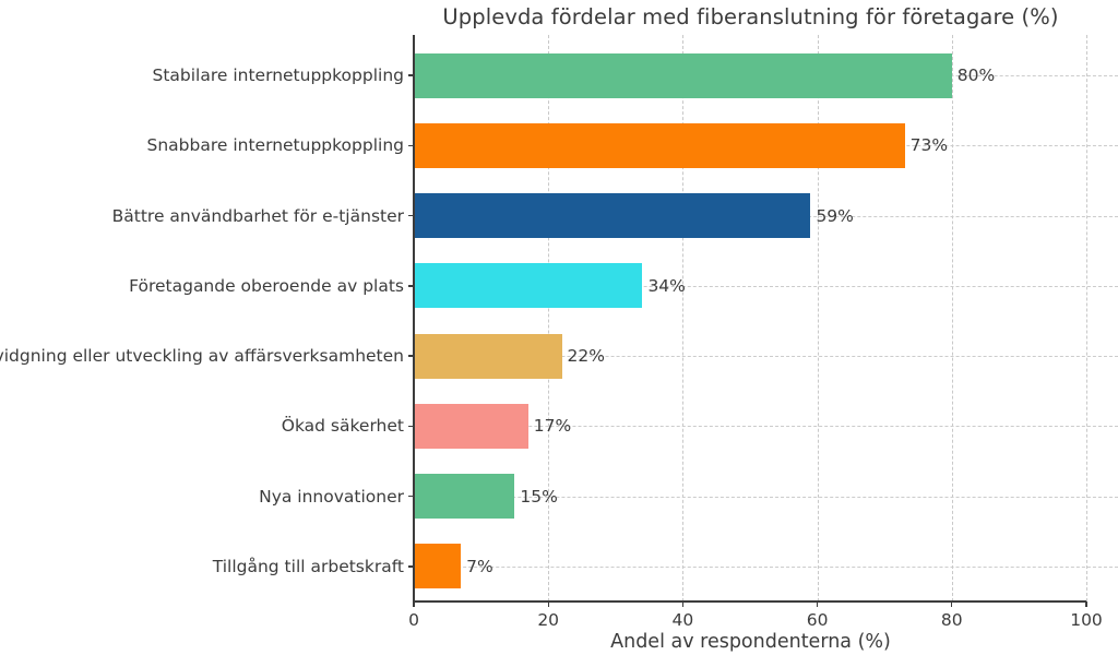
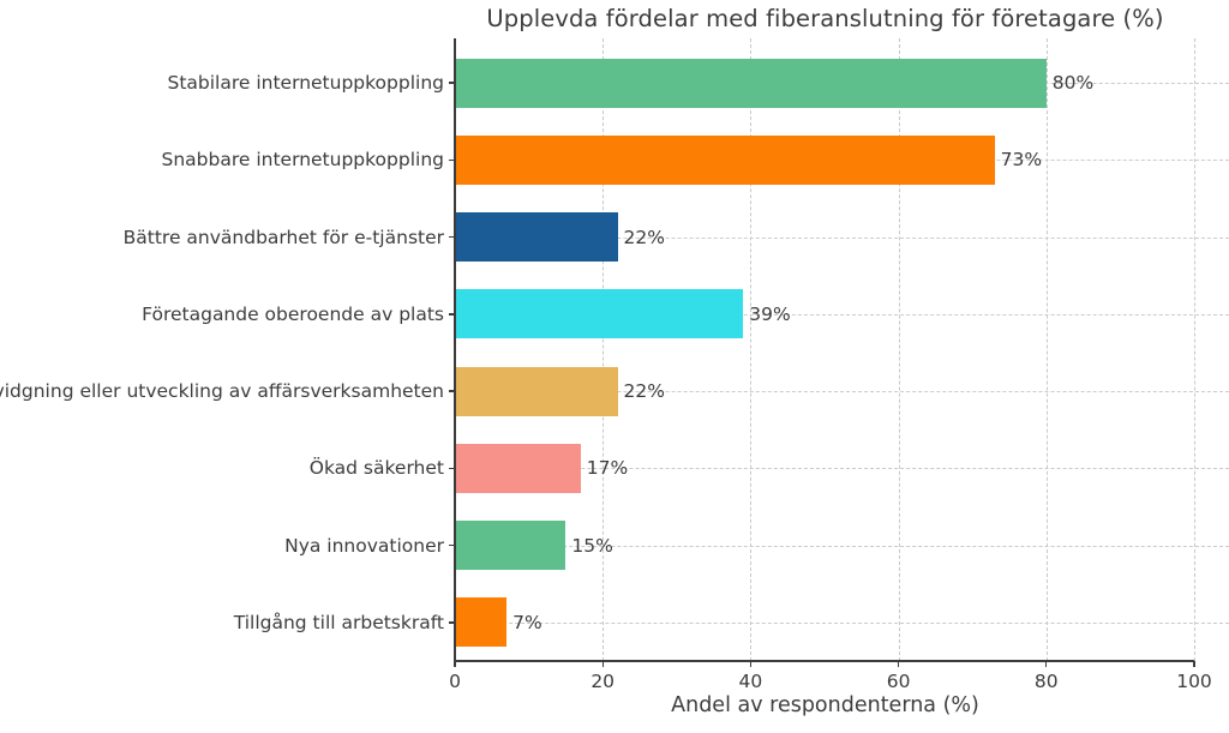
Bättre användbarhet för e-tjänster: 59% -> 22%
Företagande oberoende av plats: 34% -> 39%
